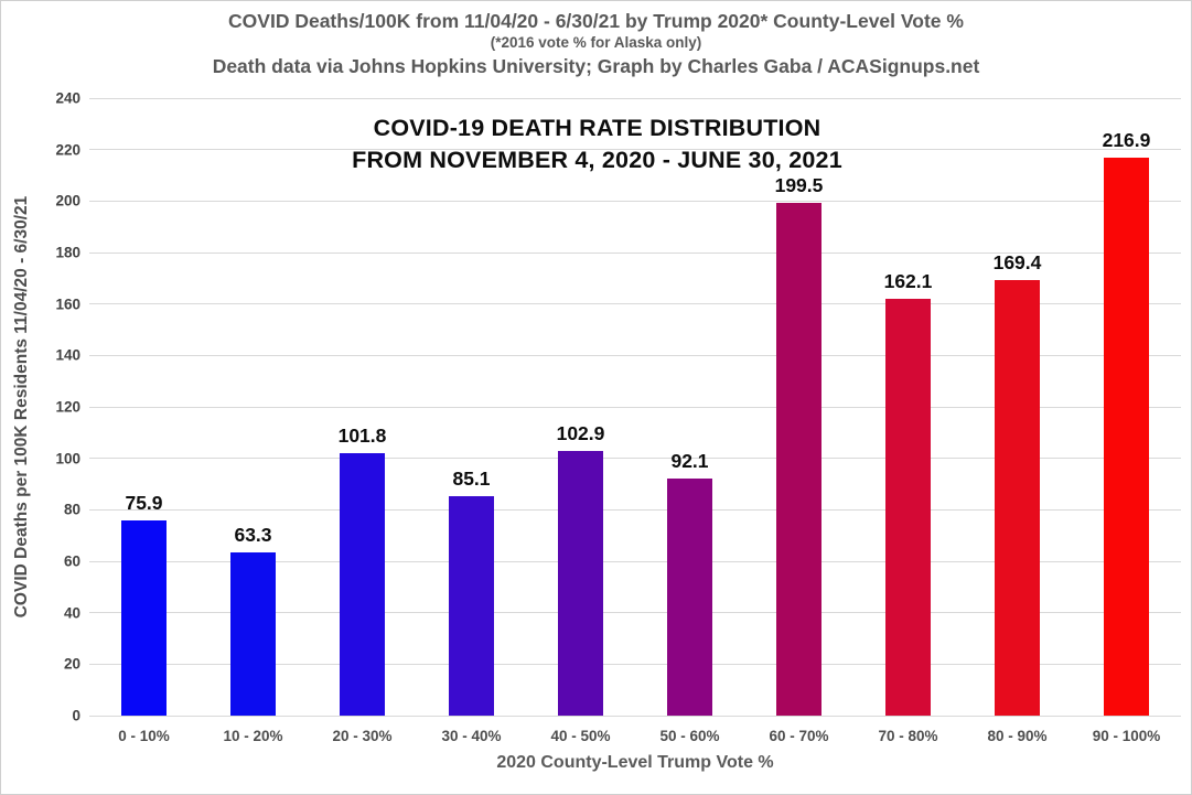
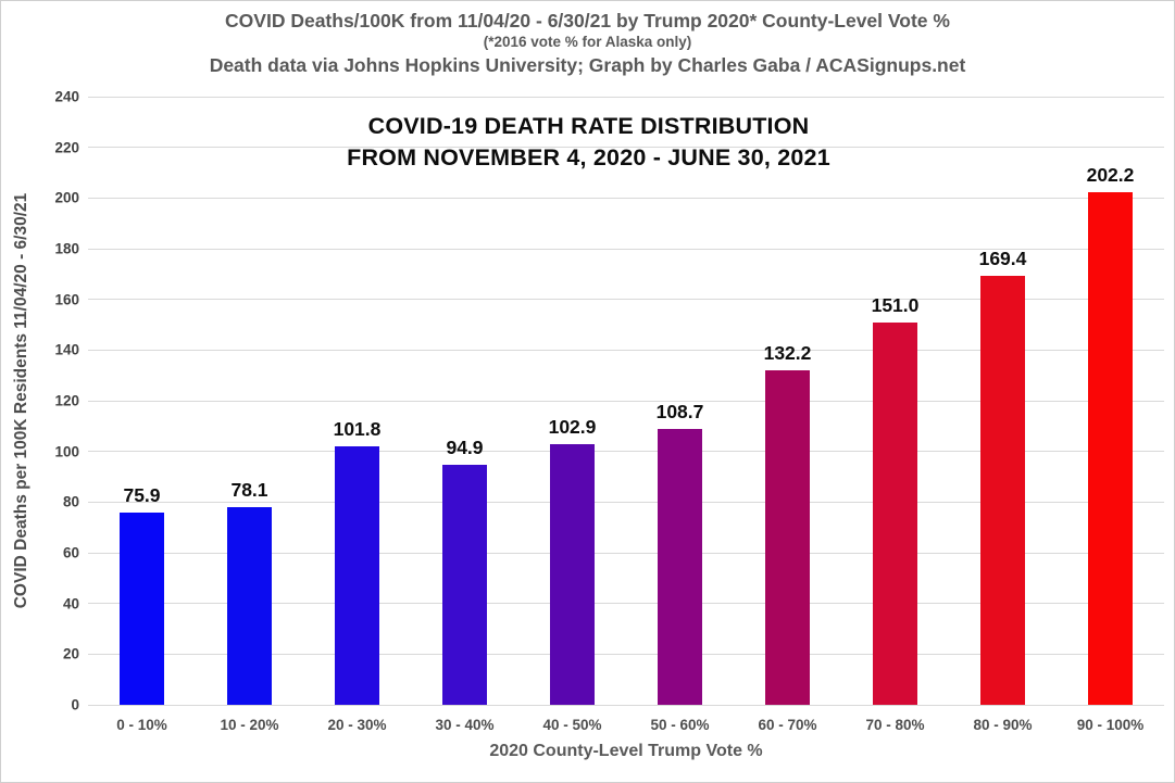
10 - 20%: 63.3 -> 78.1
30 - 40%: 85.1 -> 94.9
50 - 60%: 92.1 -> 108.7
60 - 70%: 199.5 -> 132.2
70 - 80%: 162.1 -> 151.0
90 - 100%: 216.9 -> 202.2
